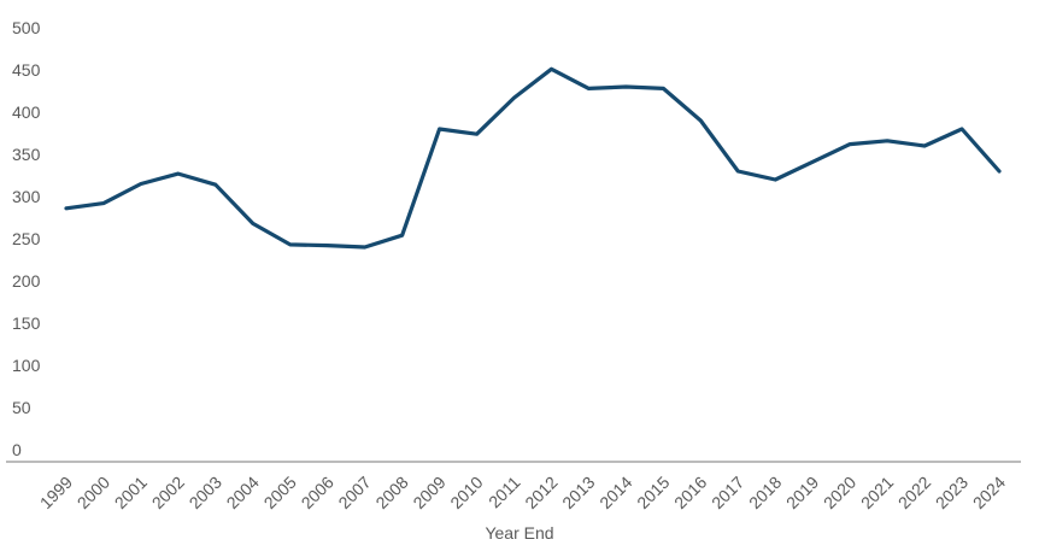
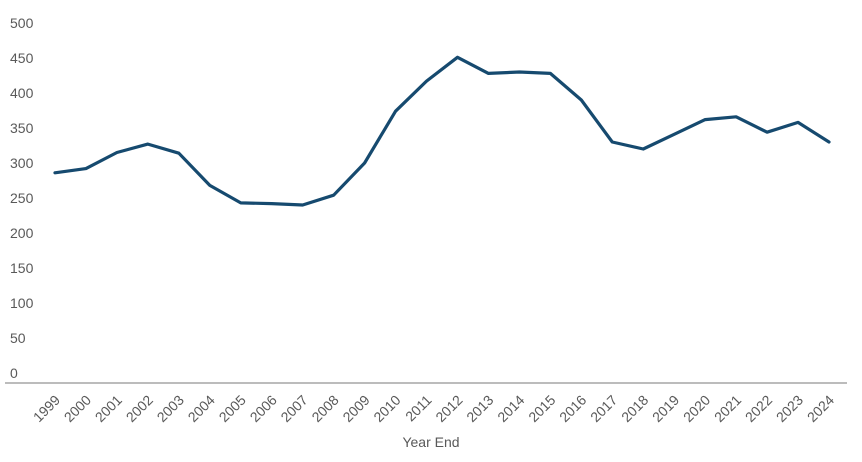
2009: 380 -> 300
2022: 360 -> 340
2023: 380 -> 360
